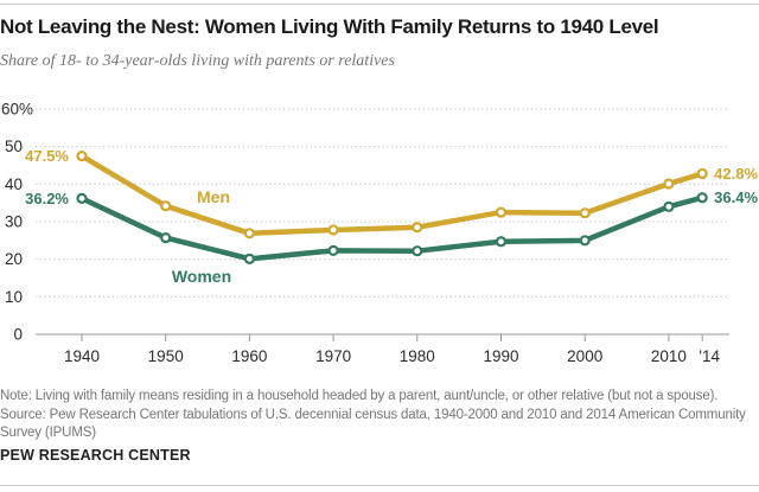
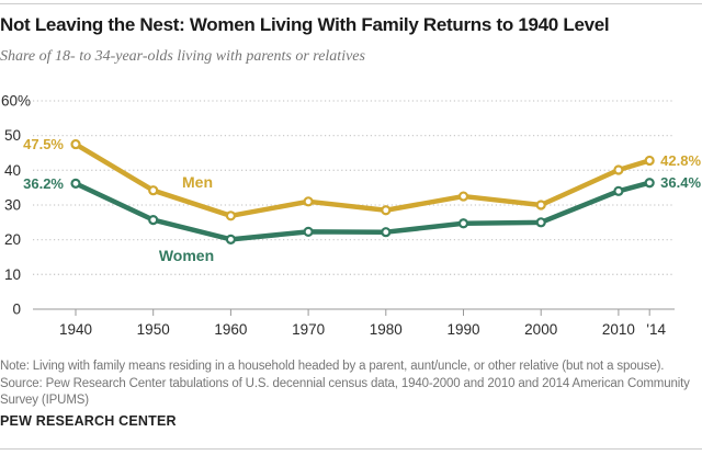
Men/1970: 28 -> 31
Men/2000: 32 -> 30
